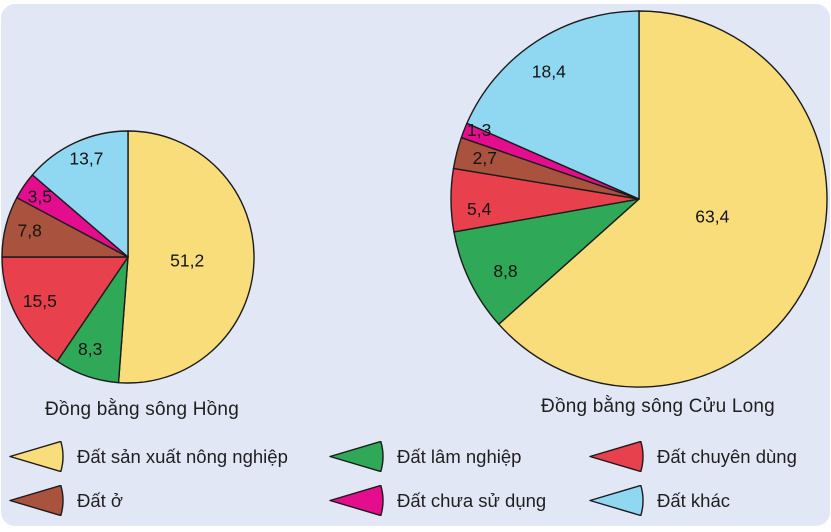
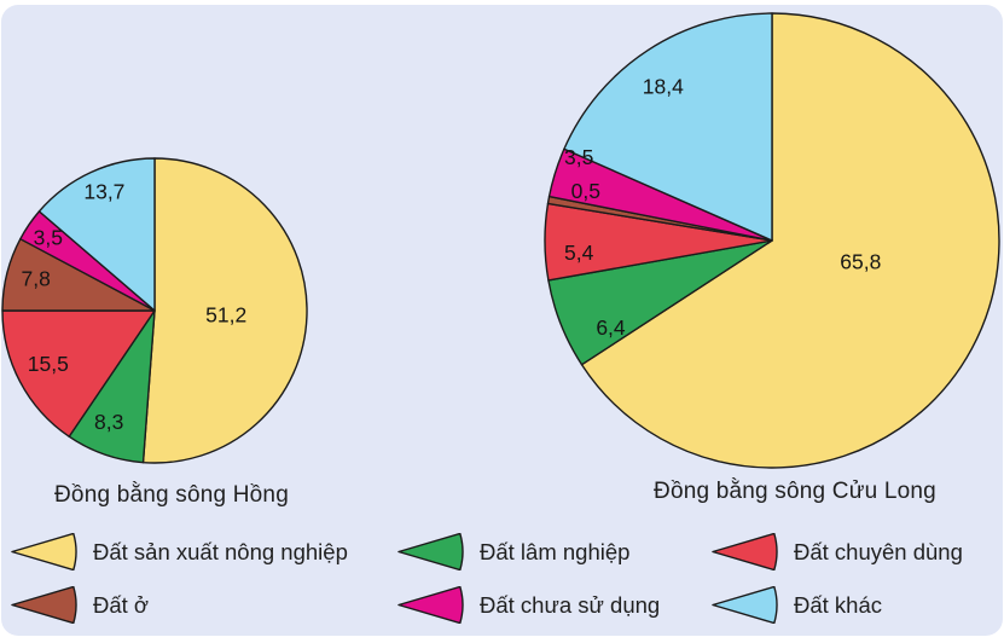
Đồng bằng sông Cửu Long/Đất sản xuất nông nghiệp: 63,4 -> 65,8
Đồng bằng sông Cửu Long/Đất lâm nghiệp: 8,8 -> 6,4
Đồng bằng sông Cửu Long/Đất ở: 2,7 -> 0,5
Đồng bằng sông Cửu Long/Đất chưa sử dụng: 1,3 -> 3,5
